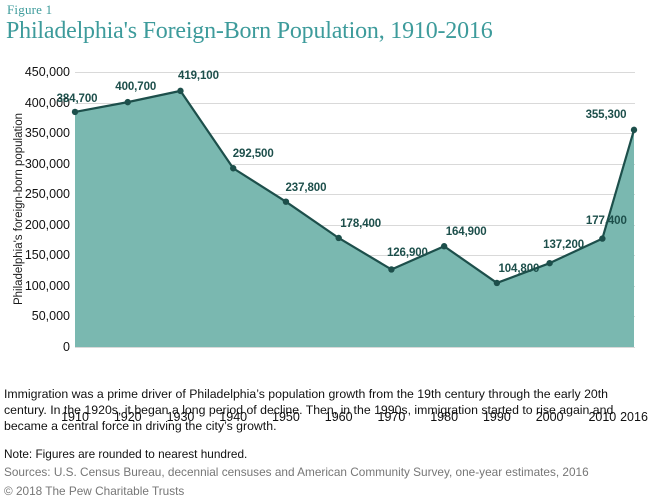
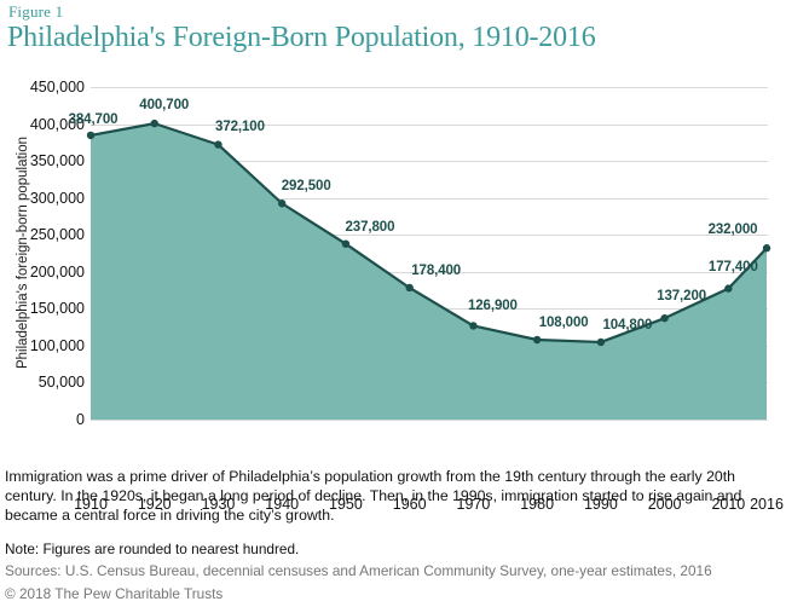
1930: 419,100 -> 372,100
1980: 164,900 -> 108,000
2016: 355,300 -> 232,000
